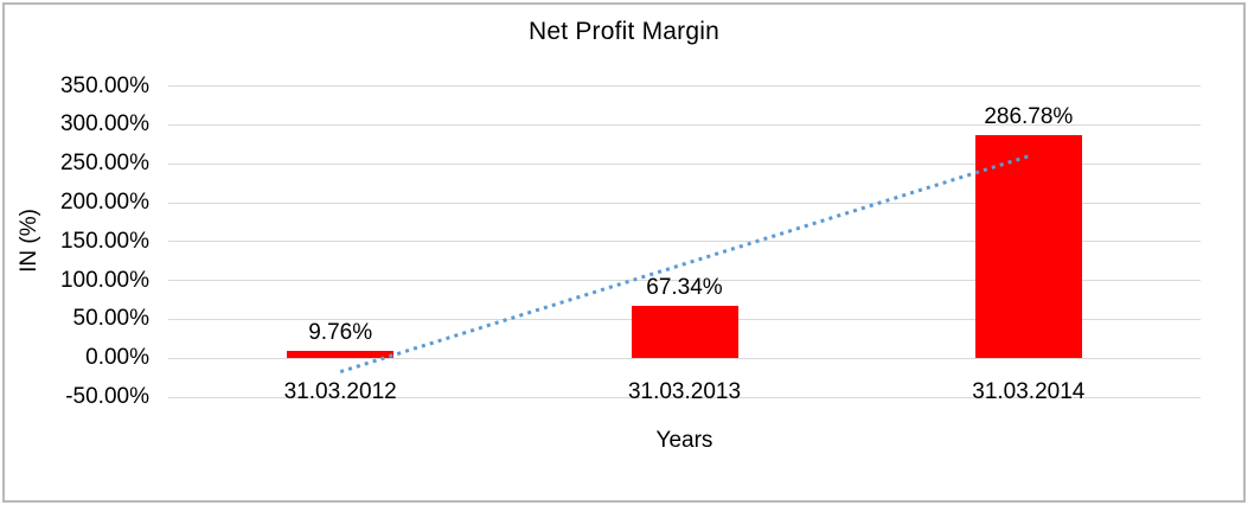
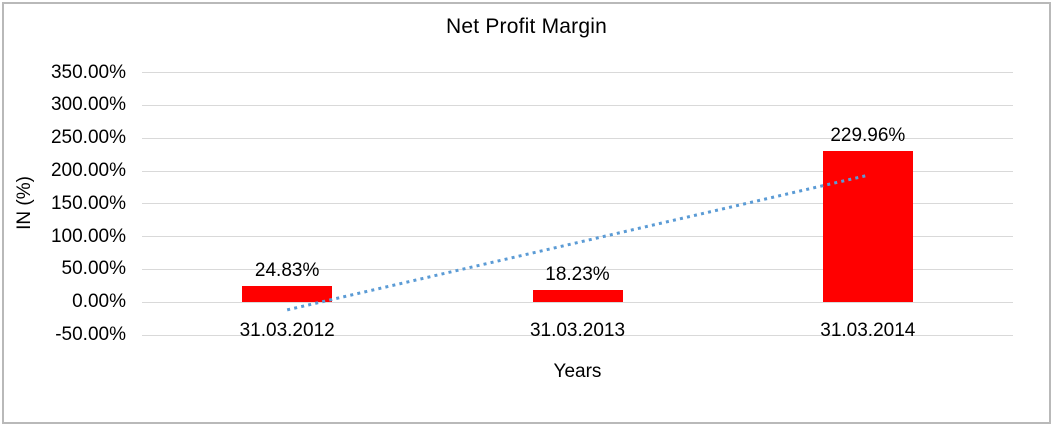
31.03.2012: 9.76% -> 24.83%
31.03.2013: 67.34% -> 18.23%
31.03.2014: 286.78% -> 229.96%
